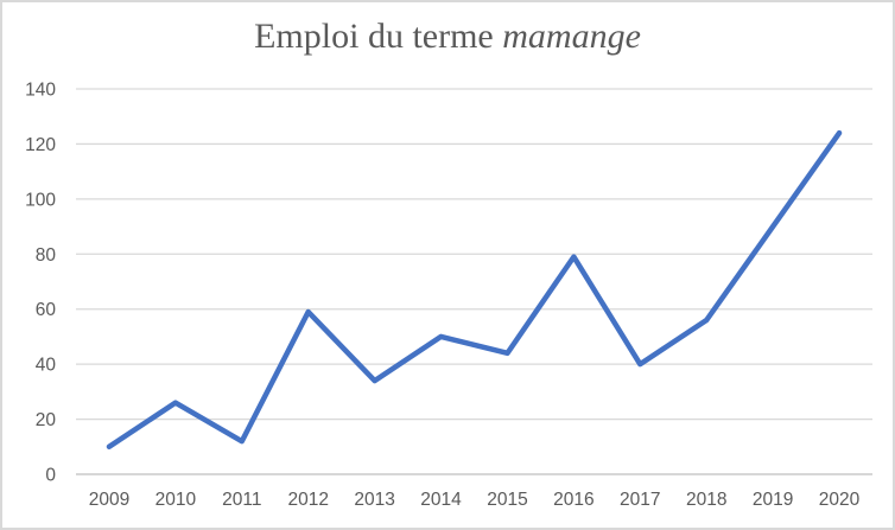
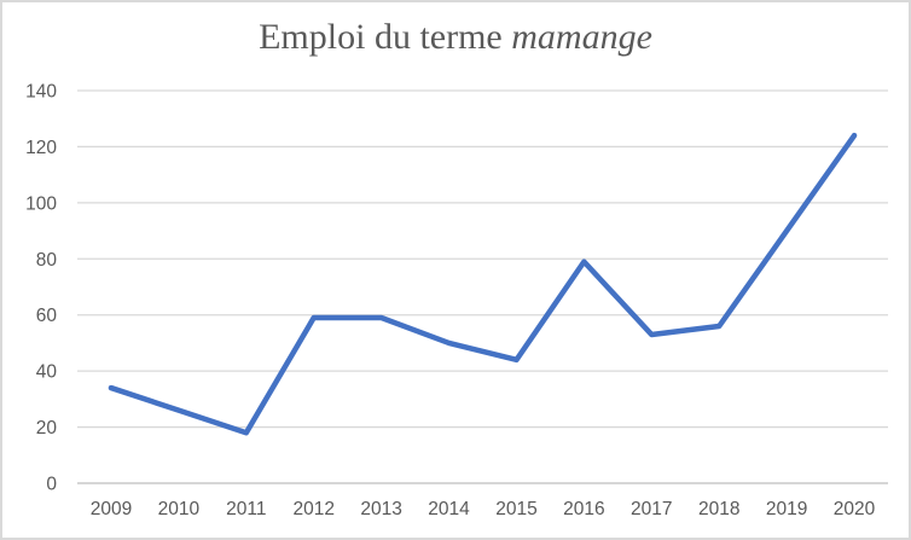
2009: 10 -> 34
2011: 12 -> 18
2013: 34 -> 59
2017: 40 -> 53
